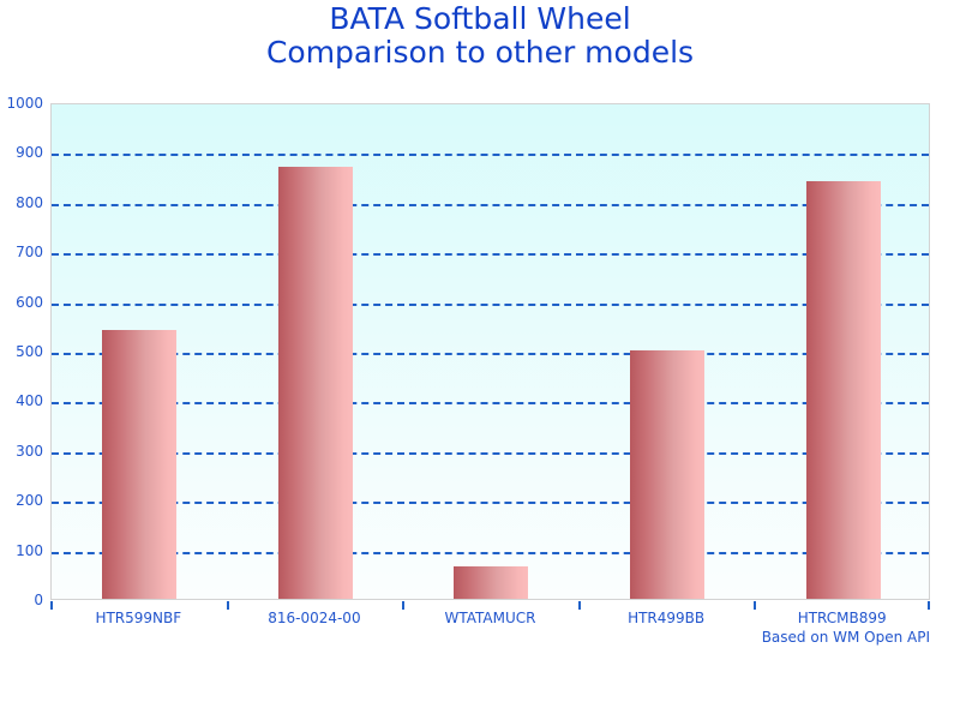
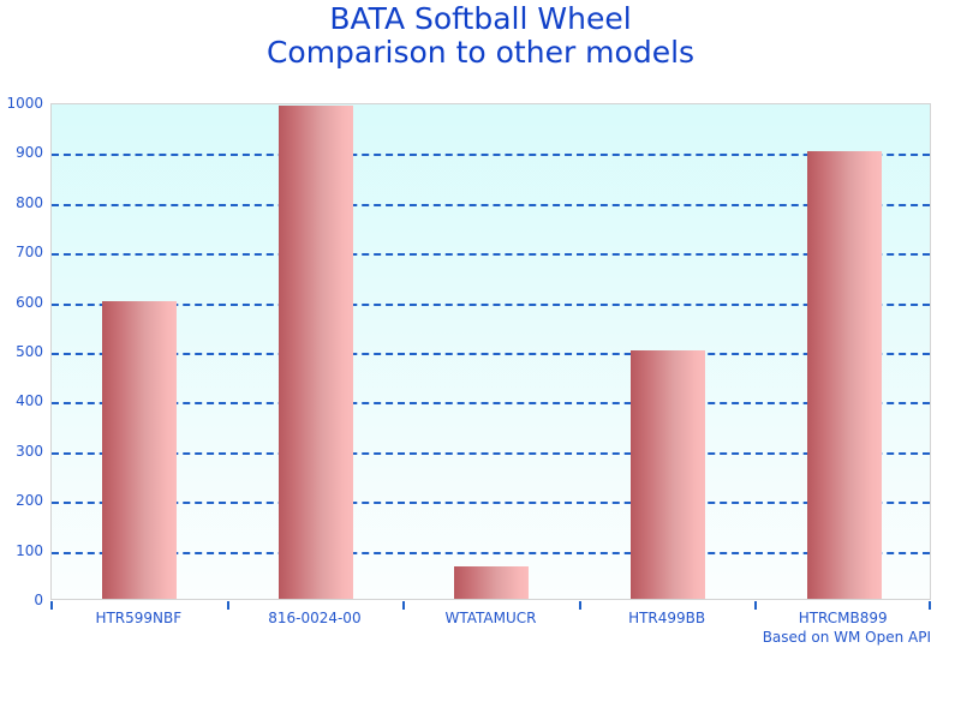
HTR599NBF: 540 -> 600
816-0024-00: 870 -> 990
HTRCMB899: 840 -> 900
